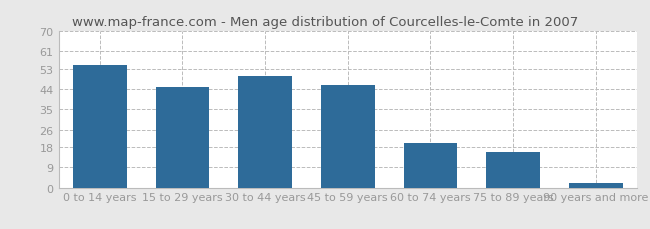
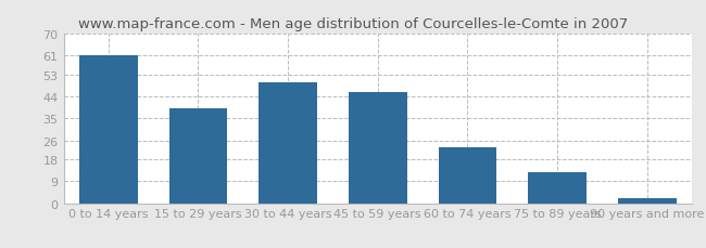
0 to 14 years: 55 -> 61
15 to 29 years: 45 -> 39
60 to 74 years: 20 -> 23
75 to 89 years: 16 -> 13
